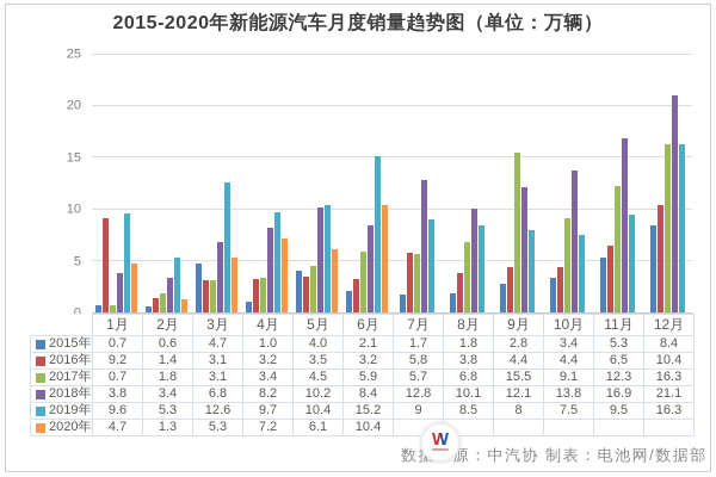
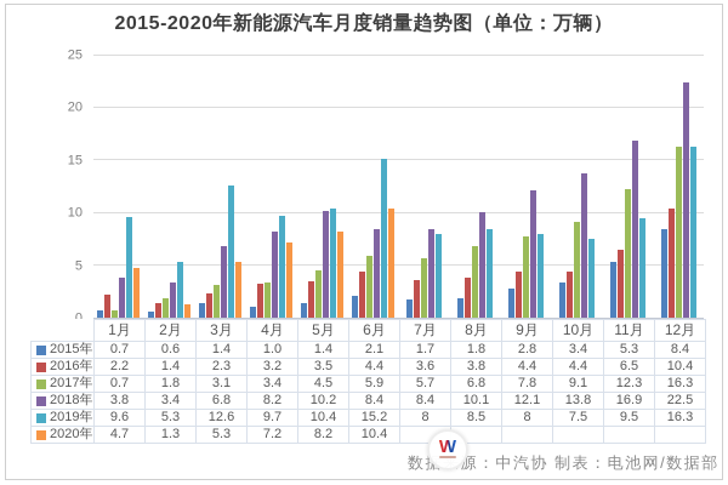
2016年/1月: 9.2 -> 2.2
2015年/3月: 4.7 -> 1.4
2016年/3月: 3.1 -> 2.3
2015年/5月: 4.0 -> 1.4
2020年/5月: 6.1 -> 8.2
2016年/6月: 3.2 -> 4.4
2016年/7月: 5.8 -> 3.6
2018年/7月: 12.8 -> 8.4
2019年/7月: 9 -> 8
2017年/9月: 15.5 -> 7.8
2018年/12月: 21.1 -> 22.5
